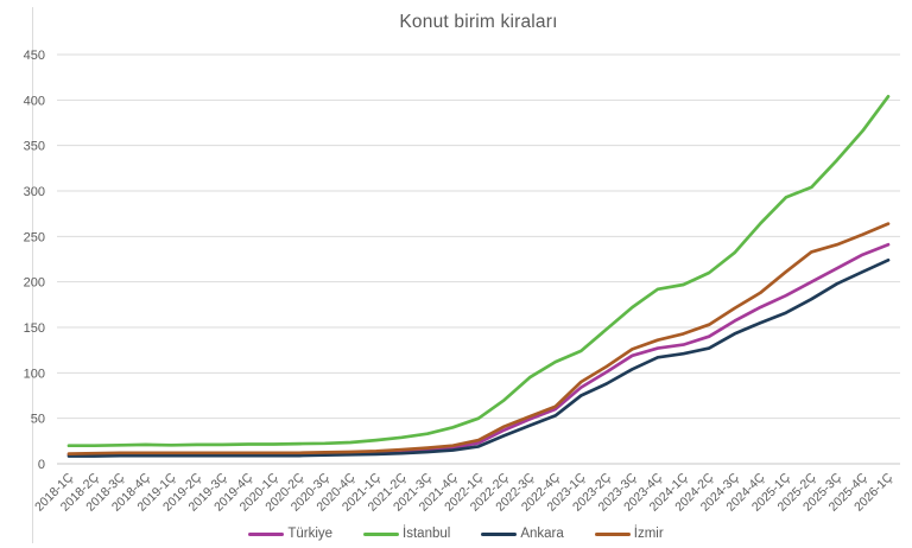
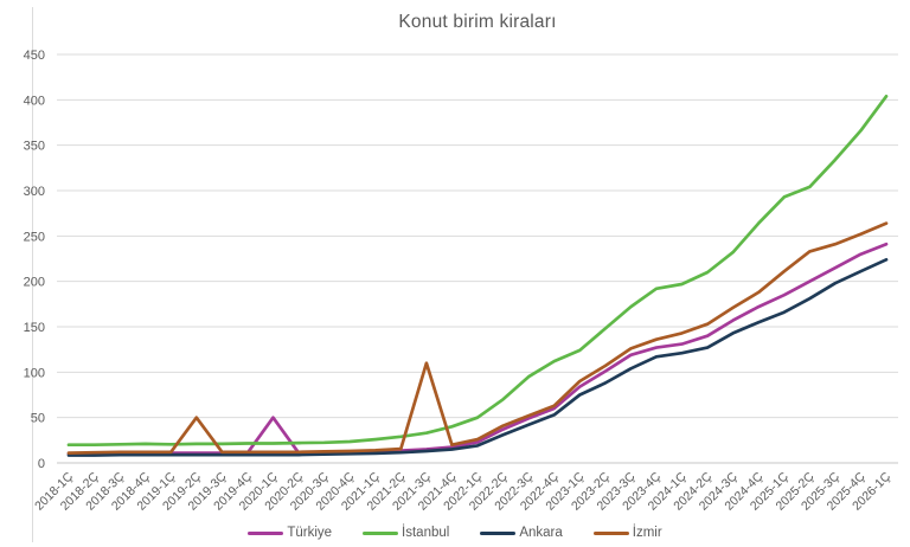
İzmir/2019-2Ç: 10 -> 50
Türkiye/2020-1Ç: 10 -> 50
İzmir/2021-3Ç: 20 -> 110
